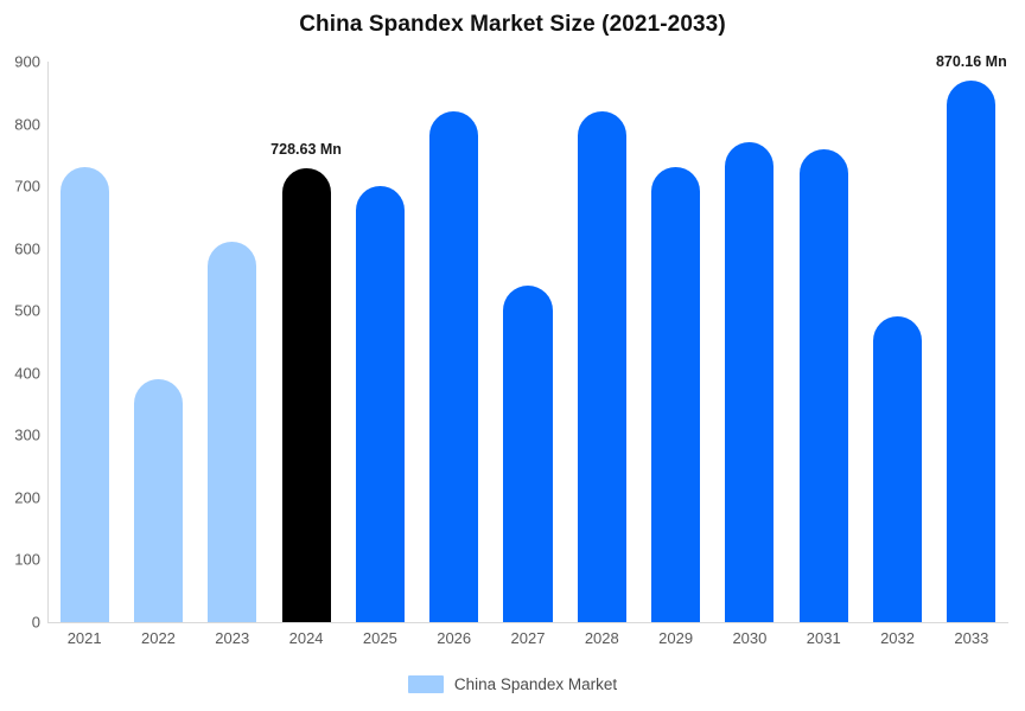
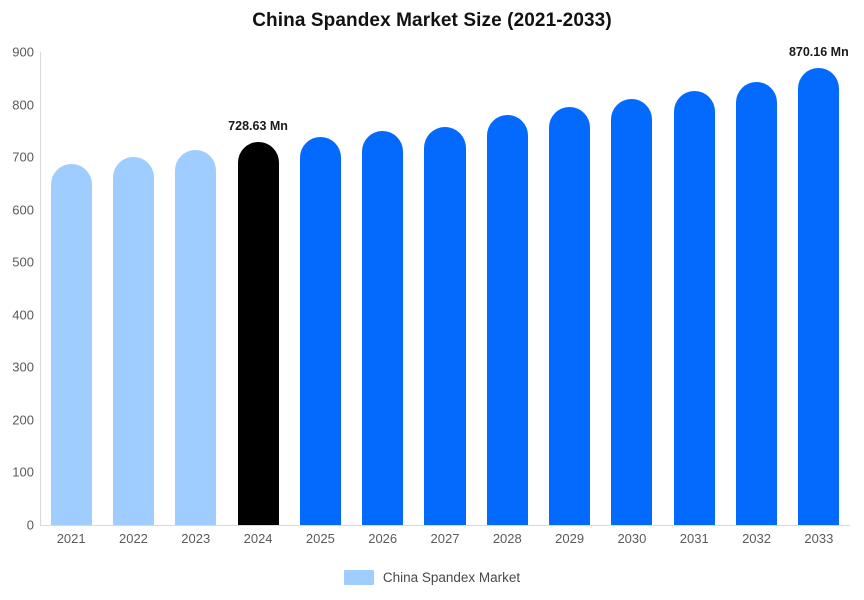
2021: 730 -> 690
2022: 390 -> 700
2023: 610 -> 710
2025: 700 -> 740
2026: 820 -> 750
2027: 540 -> 760
2028: 820 -> 780
2029: 730 -> 800
2030: 770 -> 810
2031: 760 -> 830
2032: 490 -> 840
